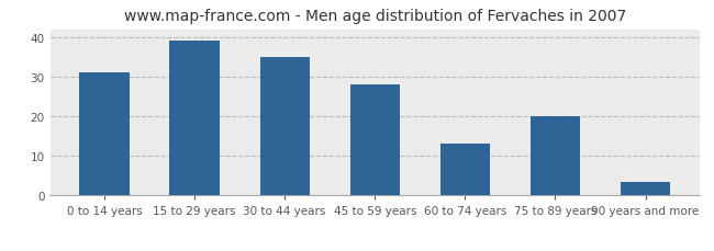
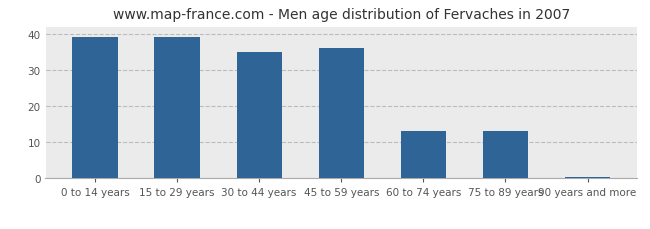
0 to 14 years: 31.0 -> 39.0
45 to 59 years: 28.0 -> 36.0
75 to 89 years: 20.0 -> 13.0
90 years and more: 3.5 -> 0.5
